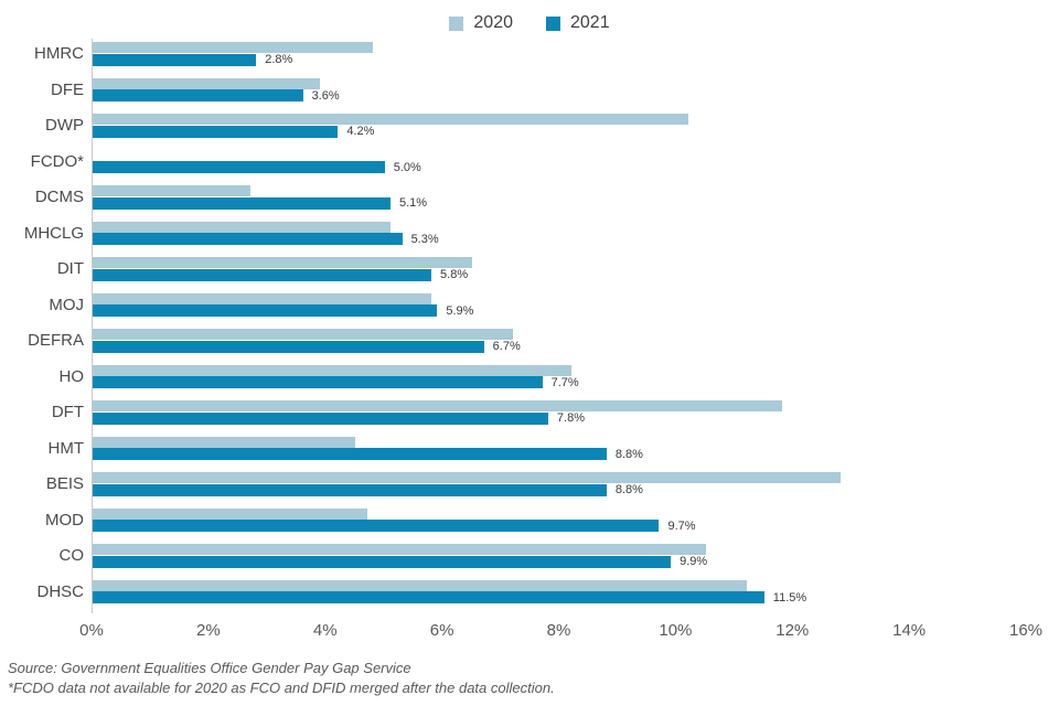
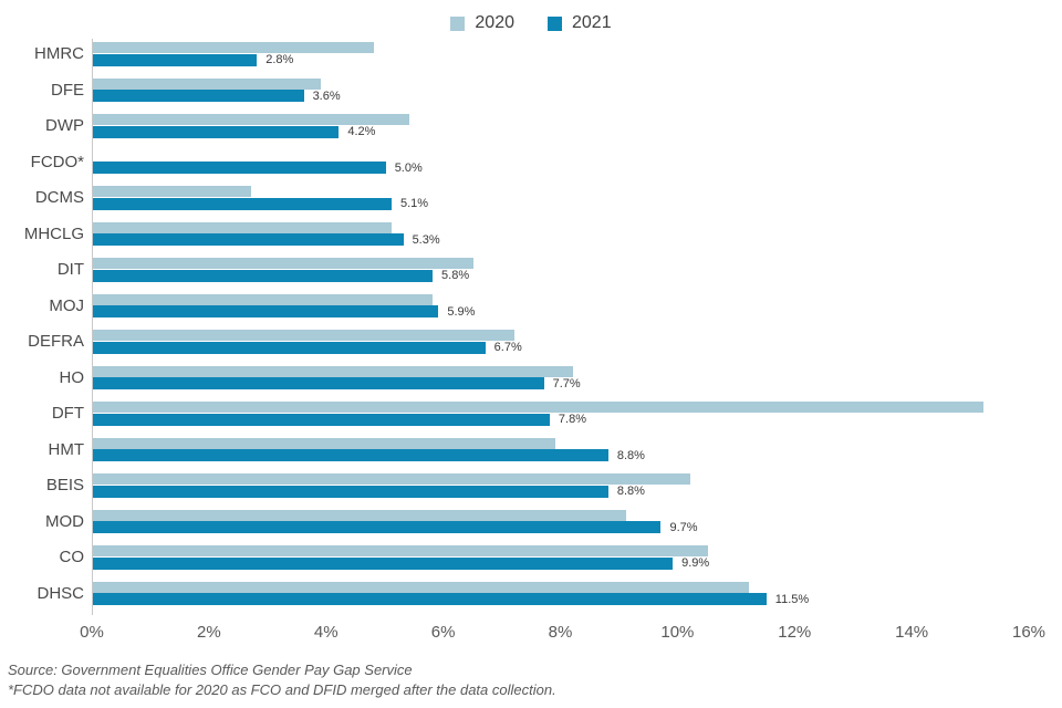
2020/DWP: 10.2% -> 5.4%
2020/DFT: 11.8% -> 15.2%
2020/HMT: 4.5% -> 7.9%
2020/BEIS: 12.8% -> 10.2%
2020/MOD: 4.7% -> 9.1%
